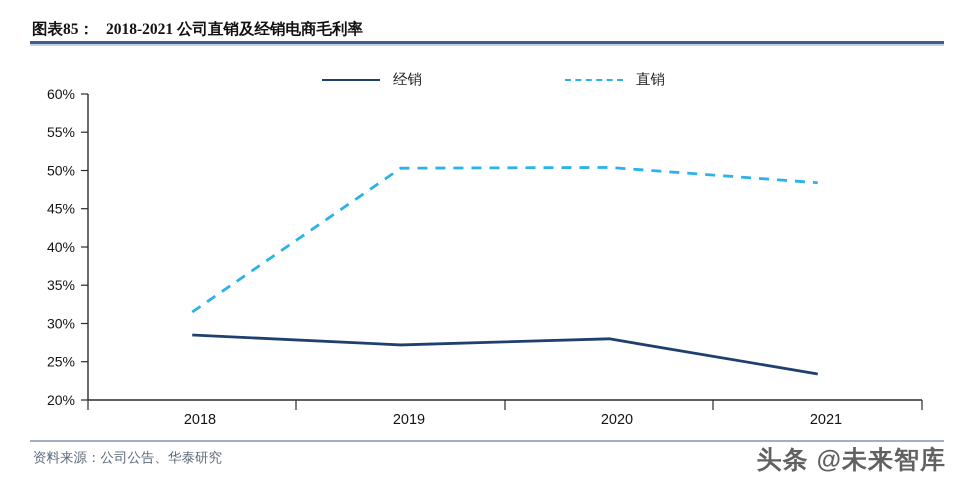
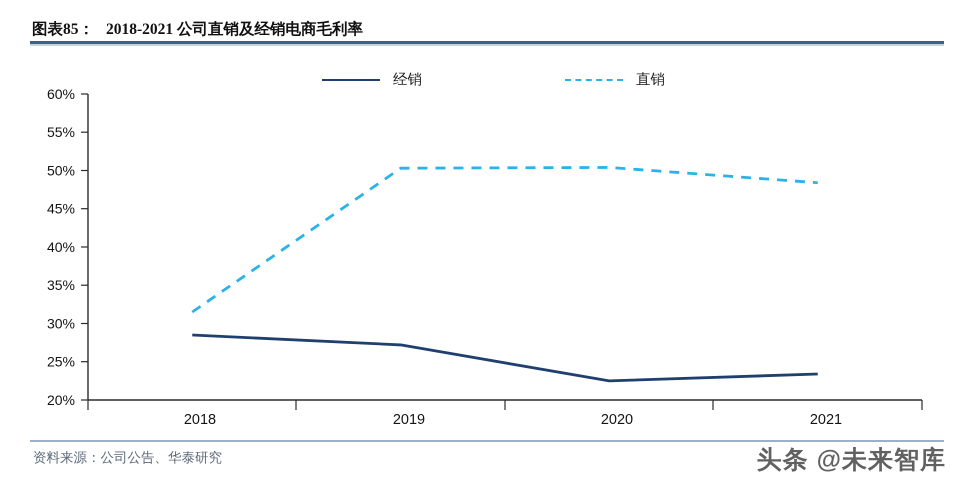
经销/2020: 28% -> 22%
